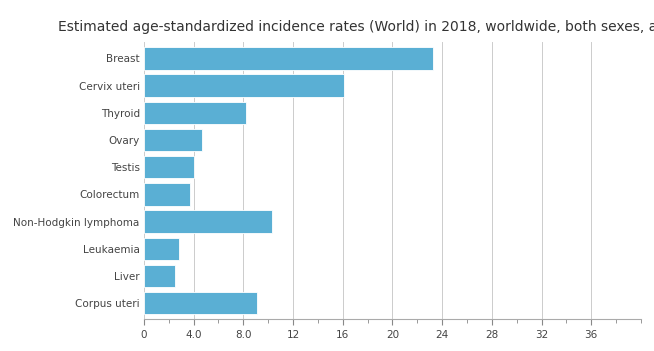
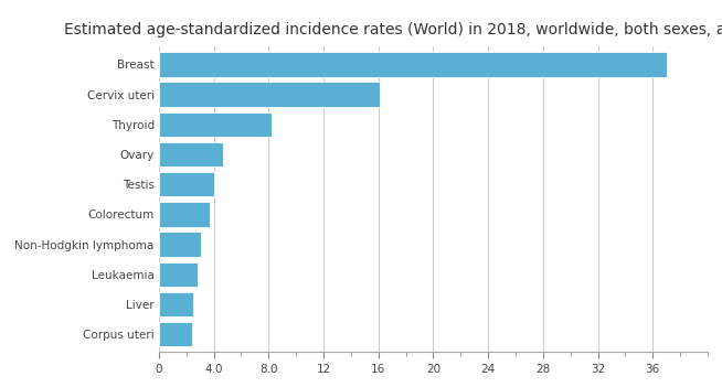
Breast: 23.3 -> 37.0
Non-Hodgkin lymphoma: 10.3 -> 3.1
Corpus uteri: 9.1 -> 2.4
